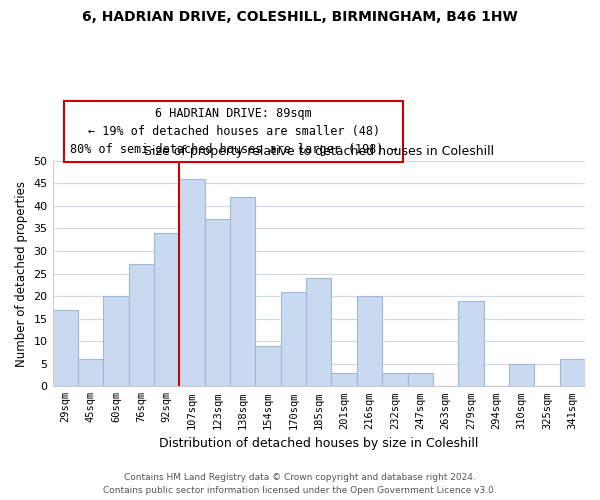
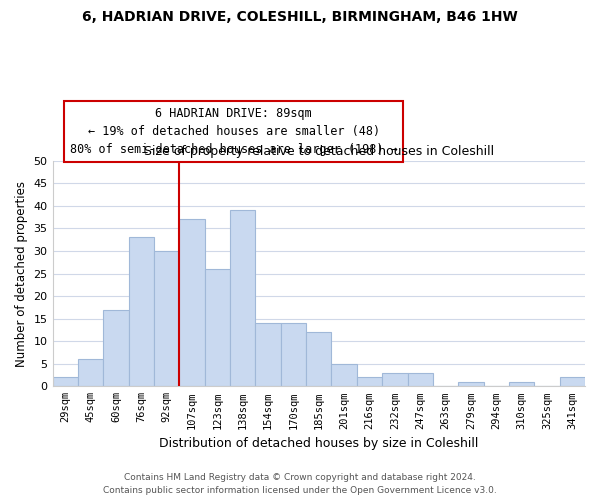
29sqm: 17 -> 2
60sqm: 20 -> 17
76sqm: 27 -> 33
92sqm: 34 -> 30
107sqm: 46 -> 37
123sqm: 37 -> 26
138sqm: 42 -> 39
154sqm: 9 -> 14
170sqm: 21 -> 14
185sqm: 24 -> 12
201sqm: 3 -> 5
216sqm: 20 -> 2
279sqm: 19 -> 1
310sqm: 5 -> 1
341sqm: 6 -> 2
